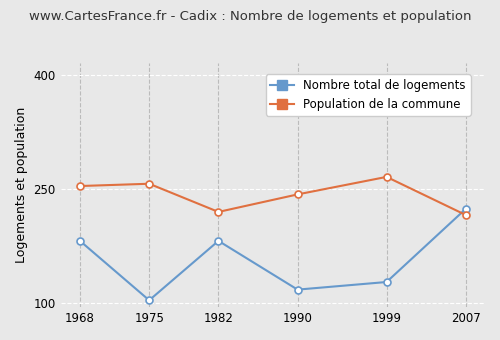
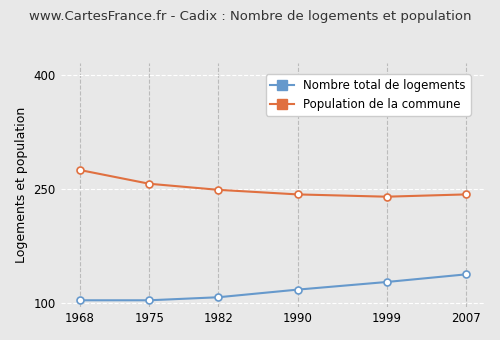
Nombre total de logements/1968: 182 -> 104
Population de la commune/1968: 254 -> 275
Nombre total de logements/1982: 182 -> 108
Population de la commune/1982: 220 -> 249
Population de la commune/1999: 266 -> 240
Nombre total de logements/2007: 224 -> 138
Population de la commune/2007: 216 -> 243
